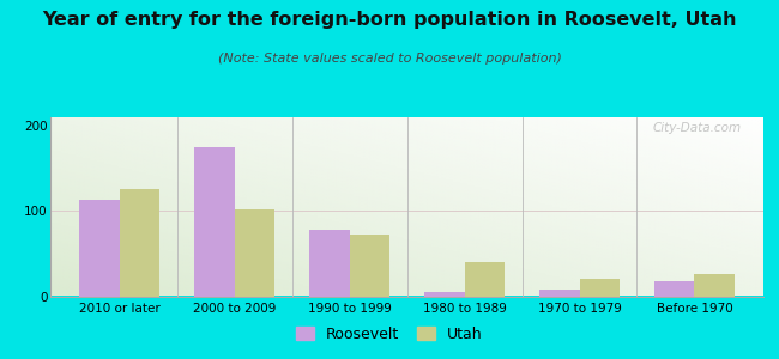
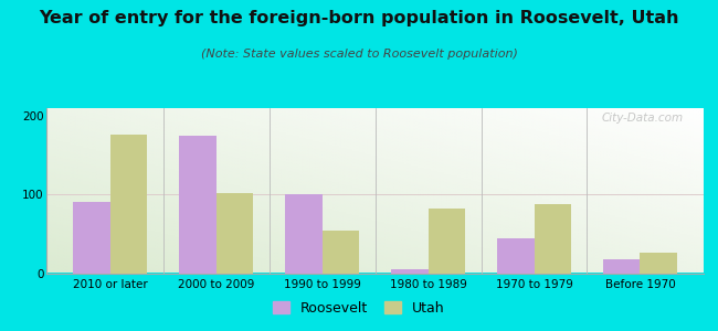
Roosevelt/2010 or later: 113 -> 90
Utah/2010 or later: 125 -> 176
Roosevelt/1990 to 1999: 78 -> 100
Utah/1990 to 1999: 72 -> 54
Utah/1980 to 1989: 40 -> 82
Roosevelt/1970 to 1979: 8 -> 44
Utah/1970 to 1979: 20 -> 88
